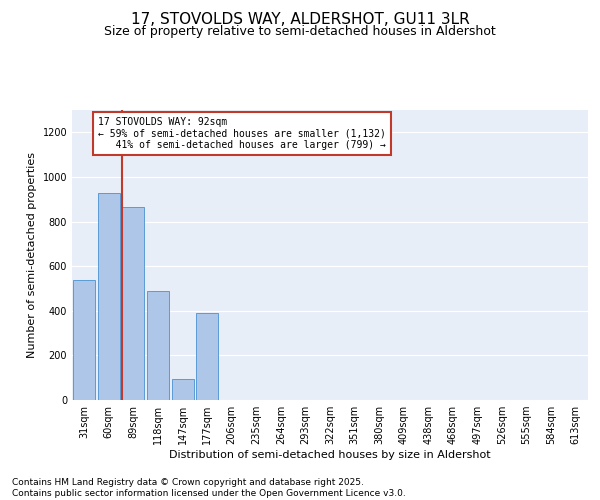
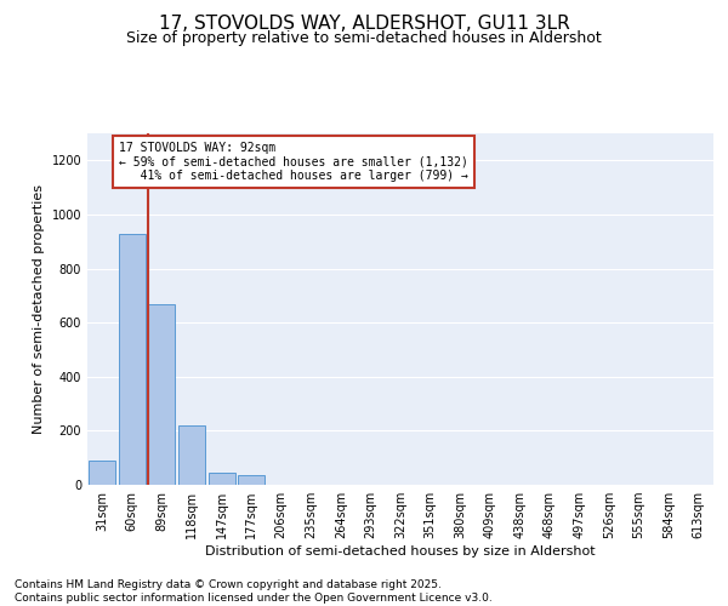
31sqm: 540 -> 90
89sqm: 865 -> 670
118sqm: 490 -> 220
147sqm: 95 -> 45
177sqm: 390 -> 35
